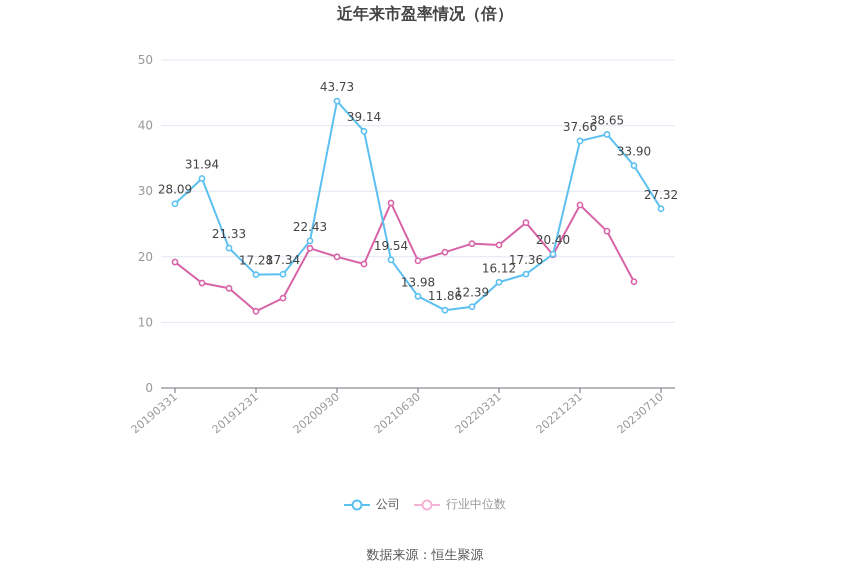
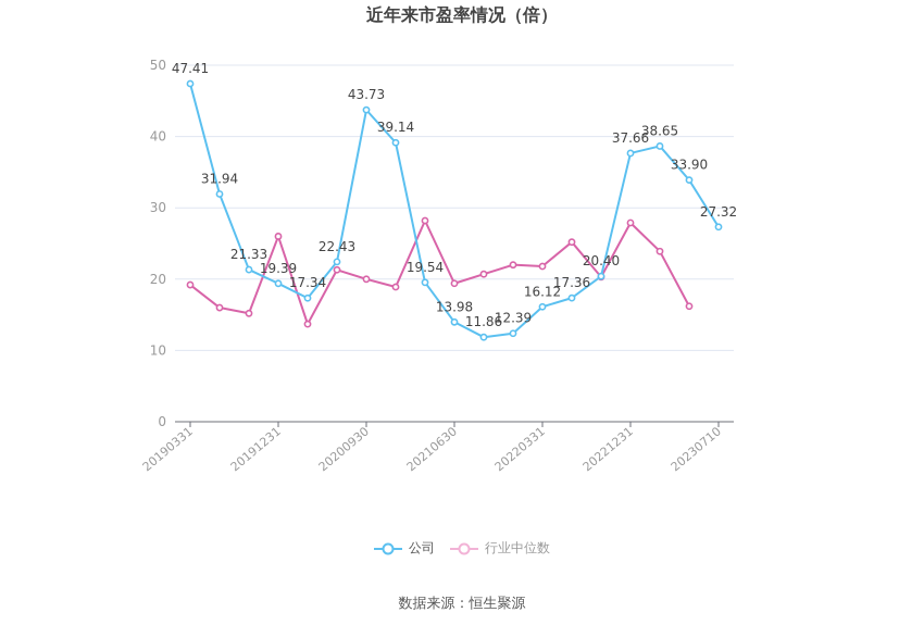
公司/20190331: 28.09 -> 47.41
公司/20191231: 17.28 -> 19.39
行业中位数/20191231: 12 -> 26
